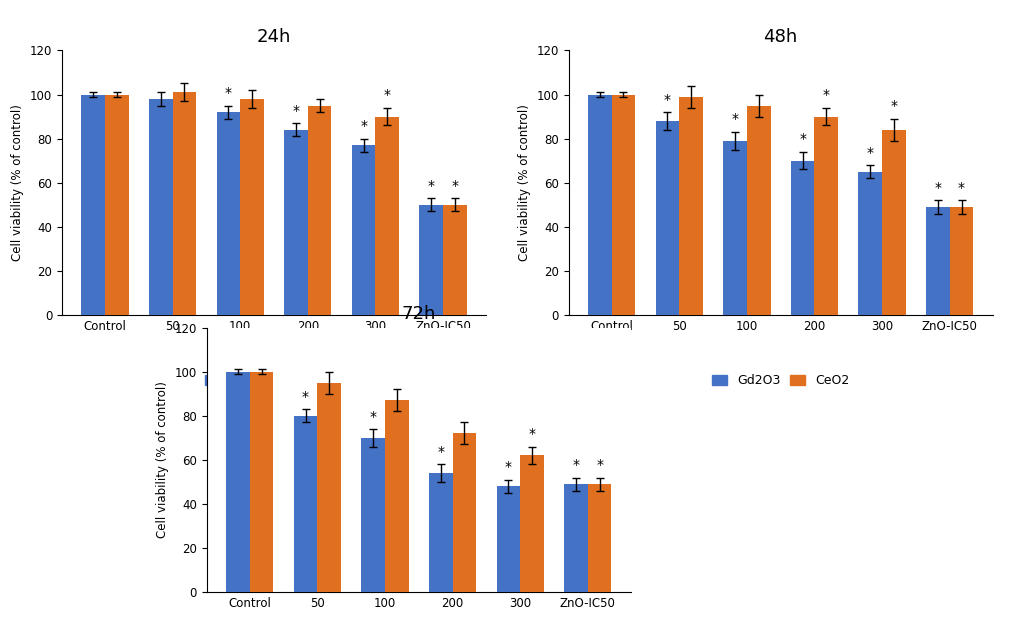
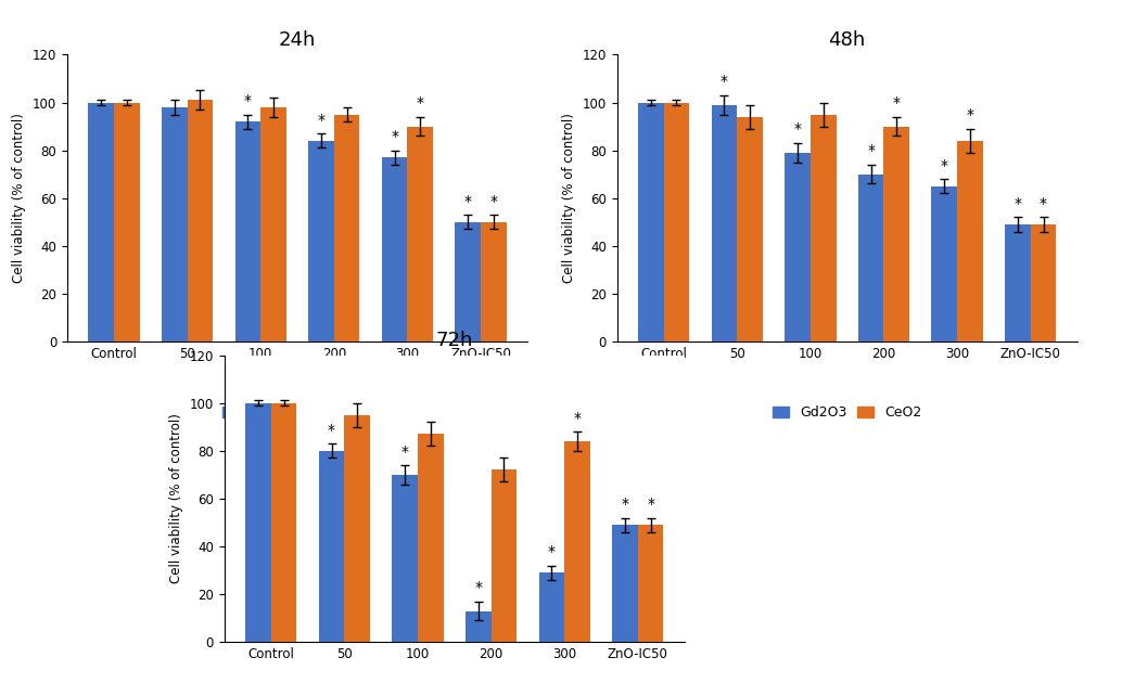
48h/Gd2O3/50: 88 -> 99
48h/CeO2/50: 99 -> 94
72h/Gd2O3/200: 54 -> 13
72h/Gd2O3/300: 48 -> 29
72h/CeO2/300: 62 -> 84
